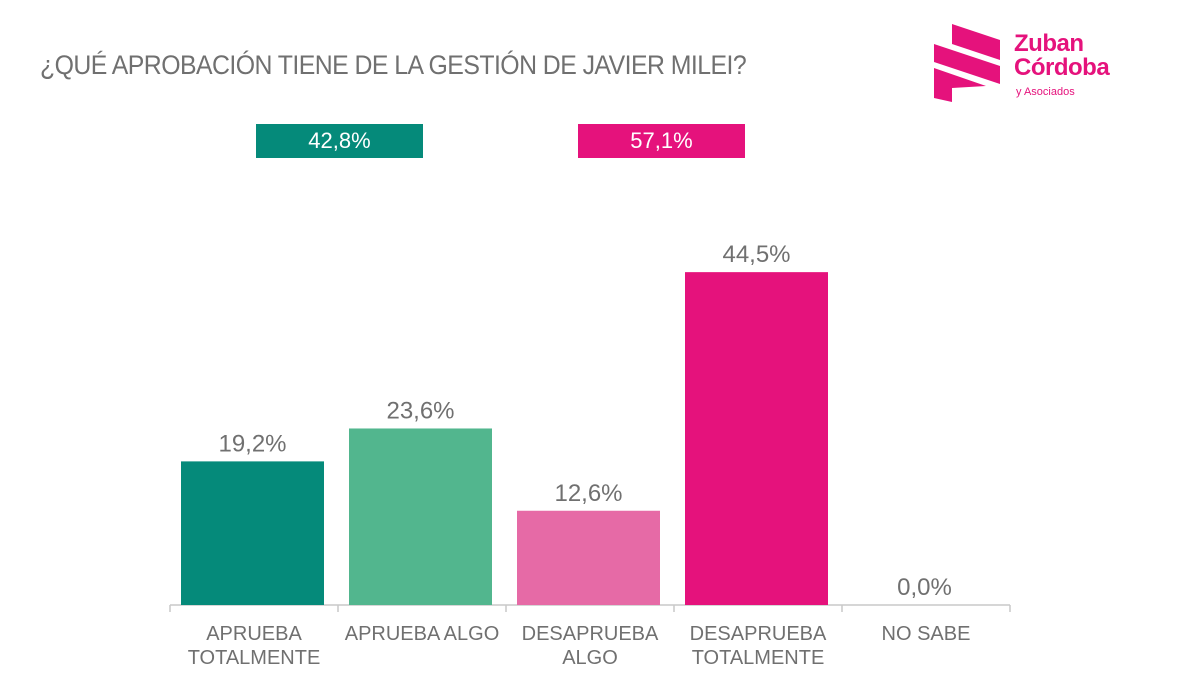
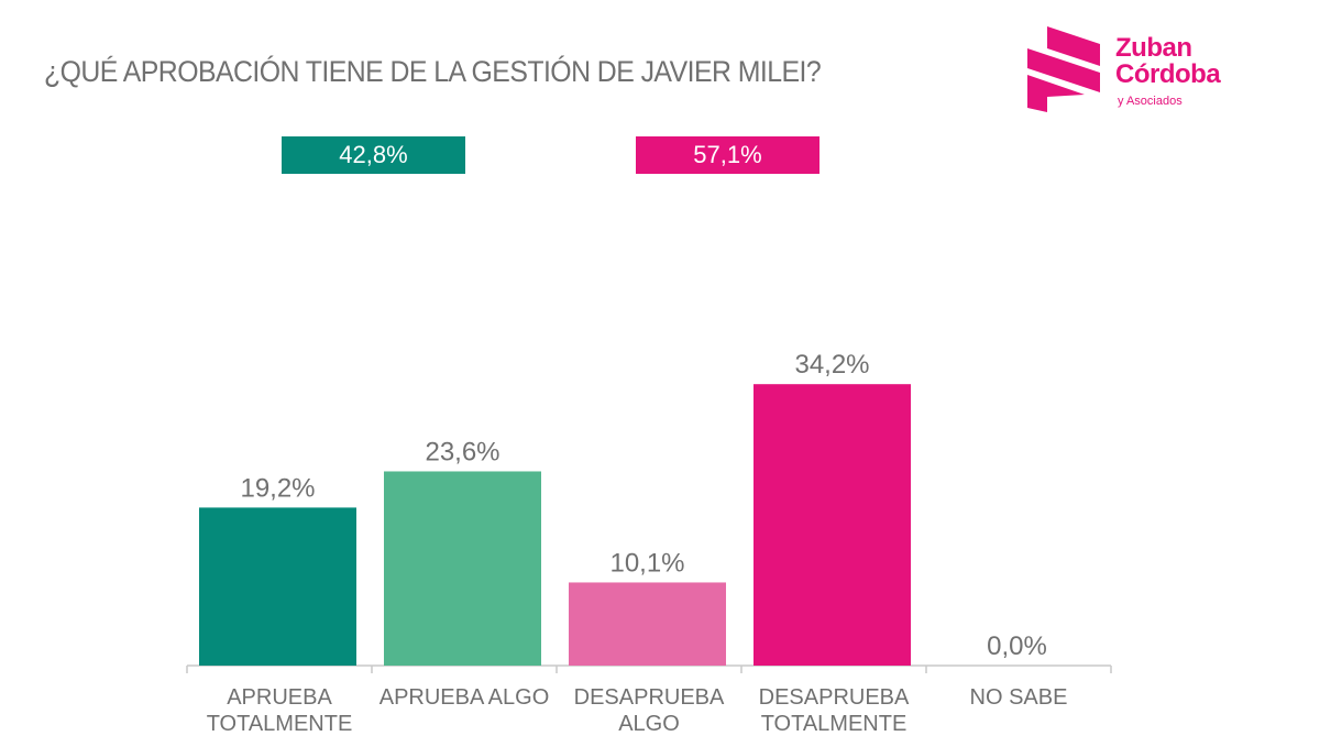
DESAPRUEBA ALGO: 12,6% -> 10,1%
DESAPRUEBA TOTALMENTE: 44,5% -> 34,2%
